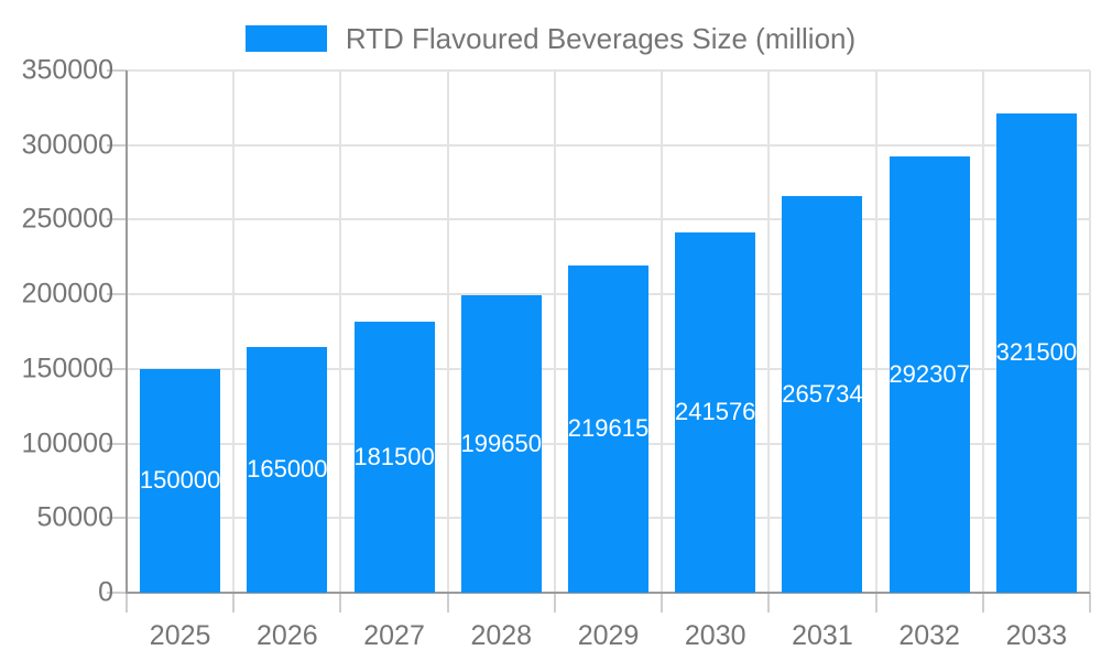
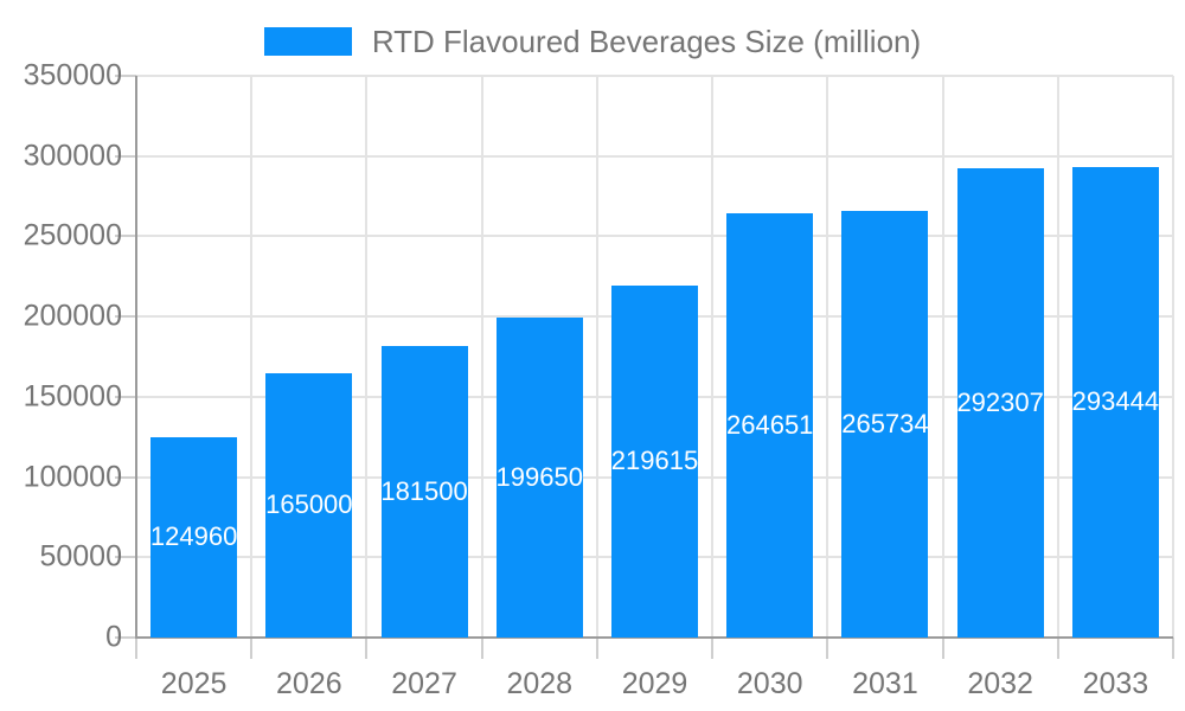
2025: 150000 -> 124960
2030: 241576 -> 264651
2033: 321500 -> 293444
